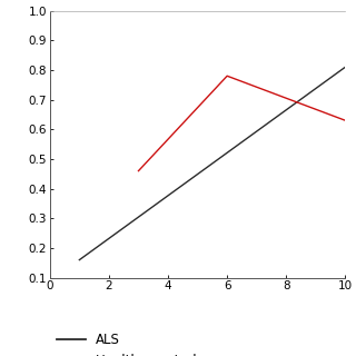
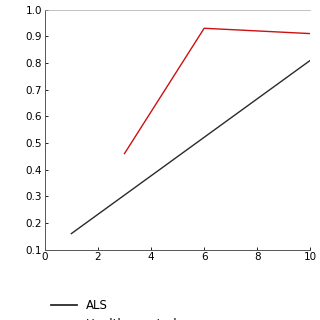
6: 0.78 -> 0.93
10: 0.63 -> 0.91
